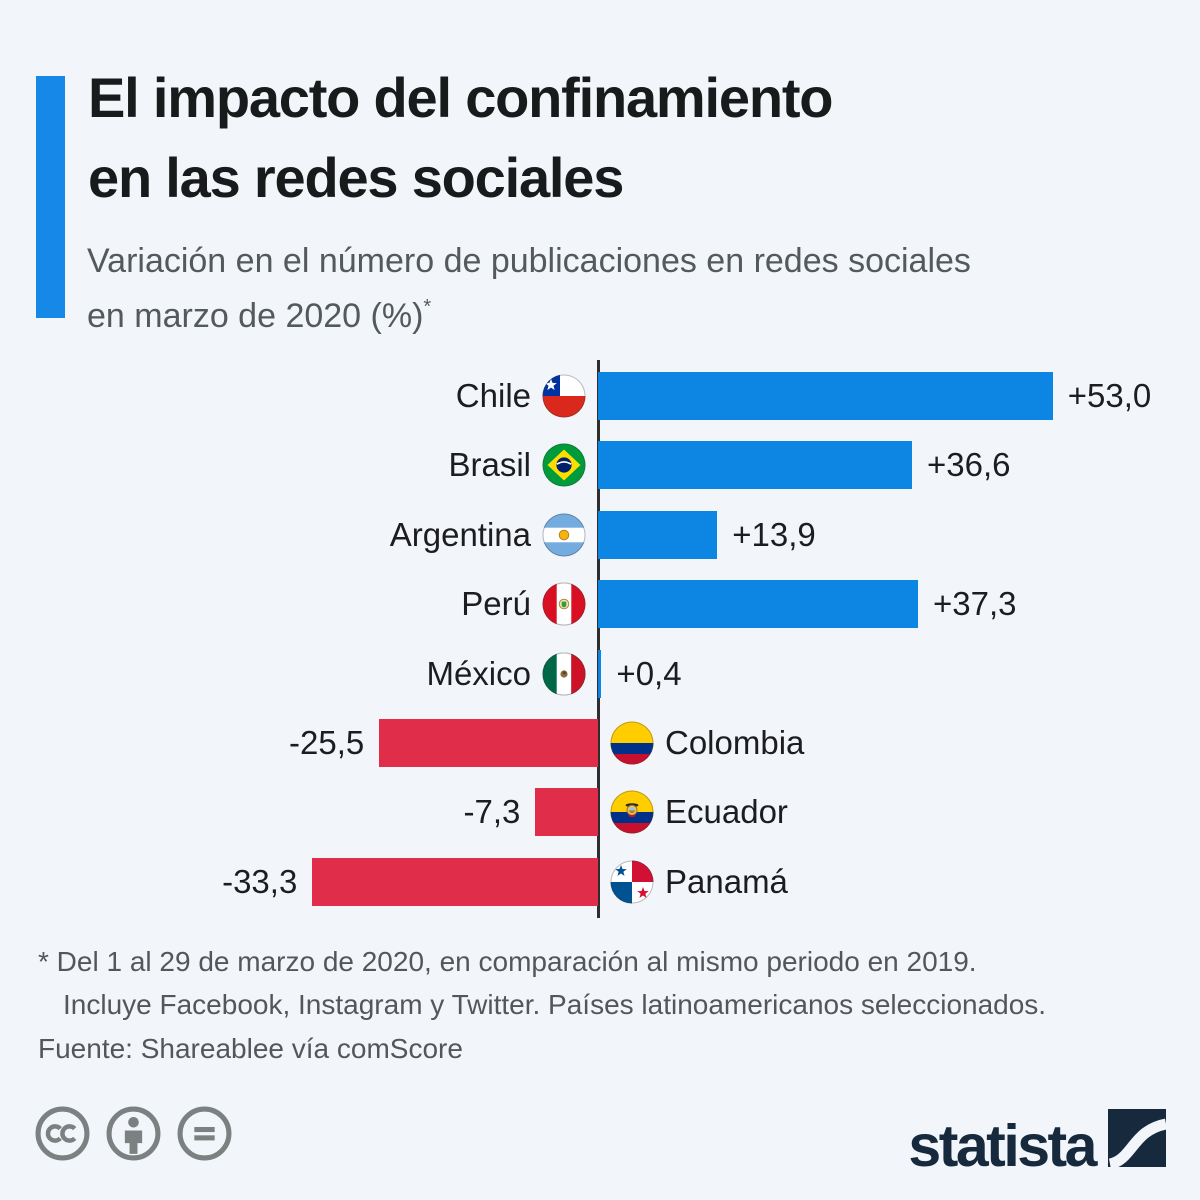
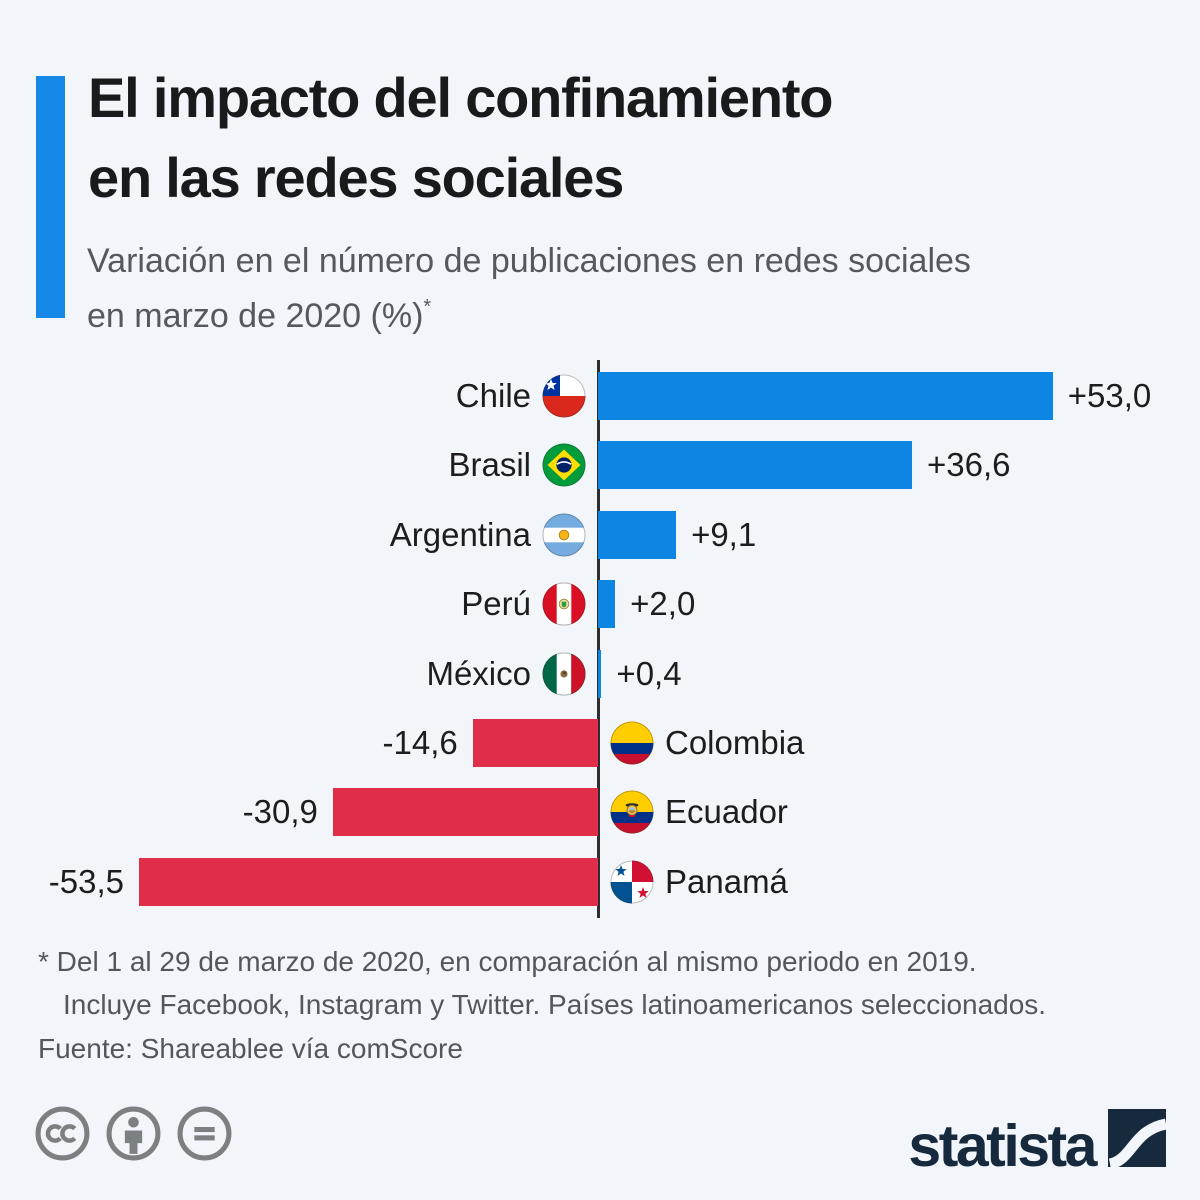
Argentina: +13,9 -> +9,1
Perú: +37,3 -> +2,0
Colombia: -25,5 -> -14,6
Ecuador: -7,3 -> -30,9
Panamá: -33,3 -> -53,5
